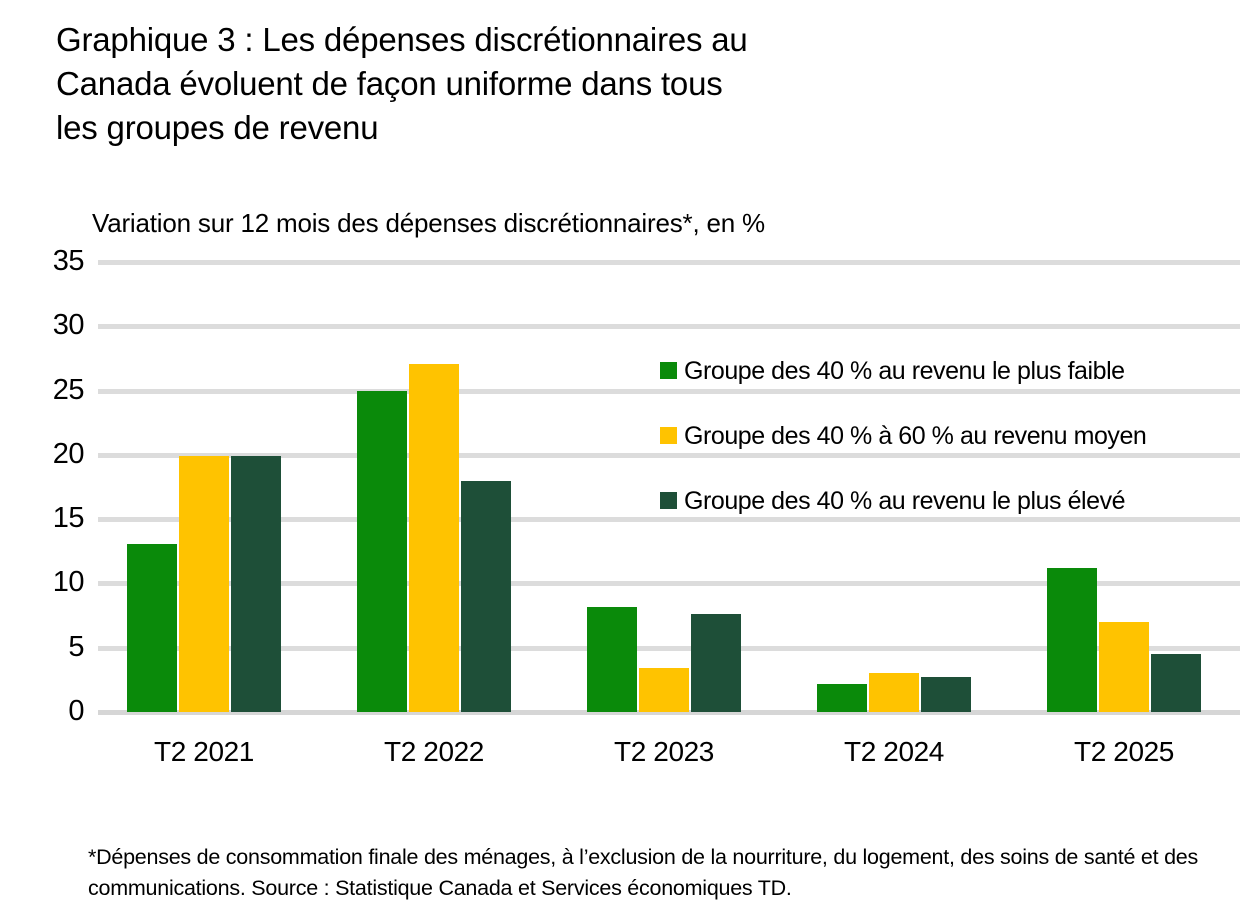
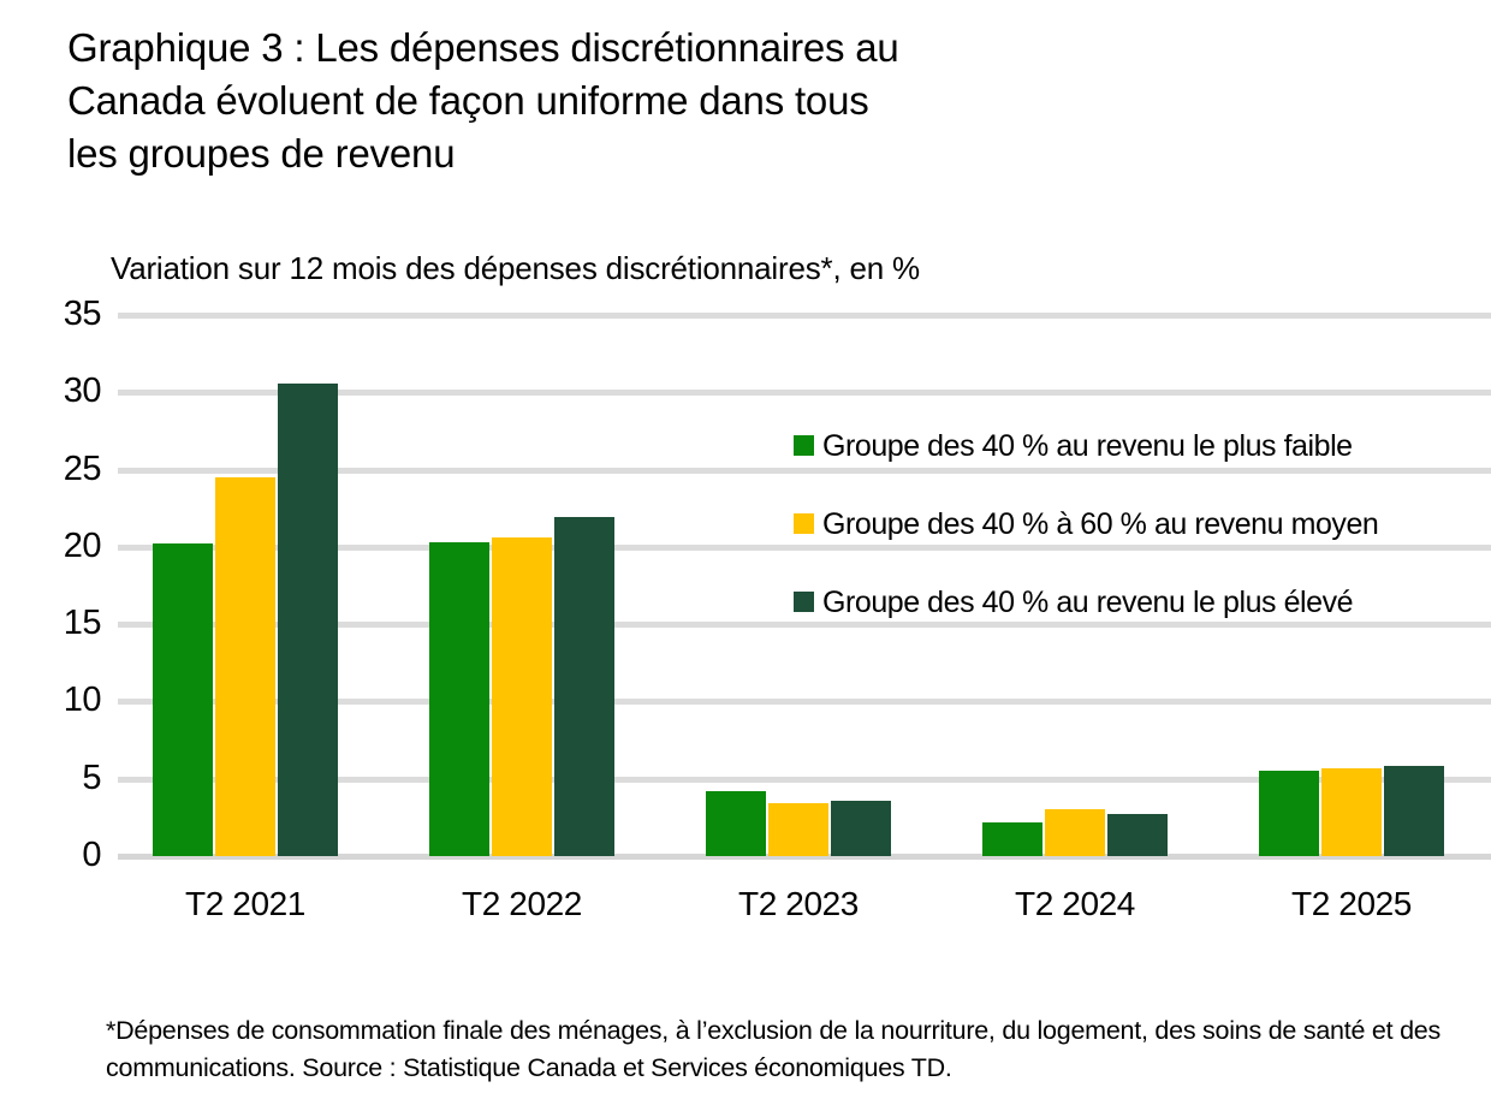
Groupe des 40 % au revenu le plus faible/T2 2021: 13.1 -> 20.2
Groupe des 40 % à 60 % au revenu moyen/T2 2021: 19.9 -> 24.5
Groupe des 40 % au revenu le plus élevé/T2 2021: 19.9 -> 30.6
Groupe des 40 % au revenu le plus faible/T2 2022: 25.0 -> 20.3
Groupe des 40 % à 60 % au revenu moyen/T2 2022: 27.1 -> 20.6
Groupe des 40 % au revenu le plus élevé/T2 2022: 18.0 -> 21.9
Groupe des 40 % au revenu le plus faible/T2 2023: 8.2 -> 4.2
Groupe des 40 % au revenu le plus élevé/T2 2023: 7.6 -> 3.6
Groupe des 40 % au revenu le plus faible/T2 2025: 11.2 -> 5.5
Groupe des 40 % à 60 % au revenu moyen/T2 2025: 7.0 -> 5.7
Groupe des 40 % au revenu le plus élevé/T2 2025: 4.5 -> 5.8
